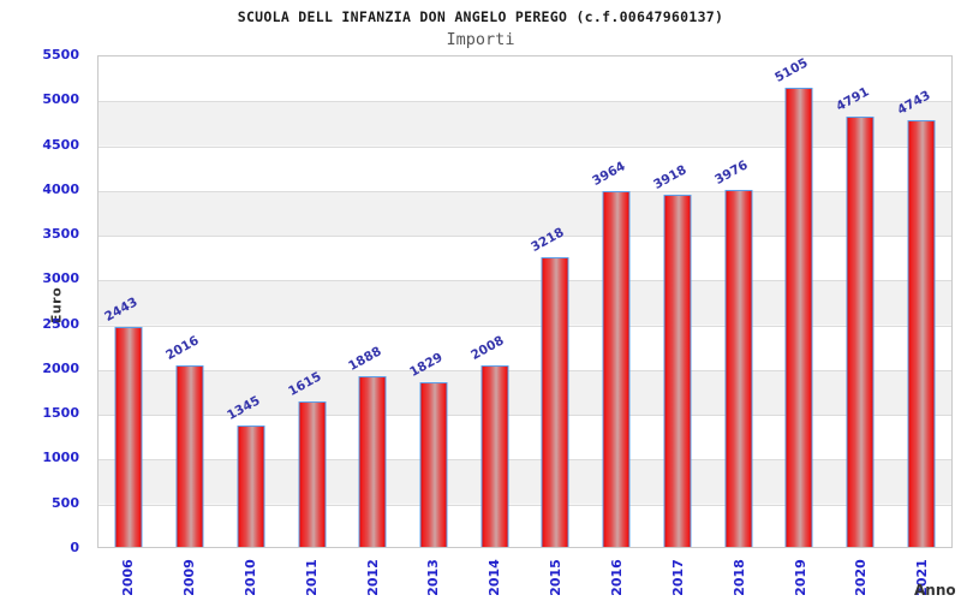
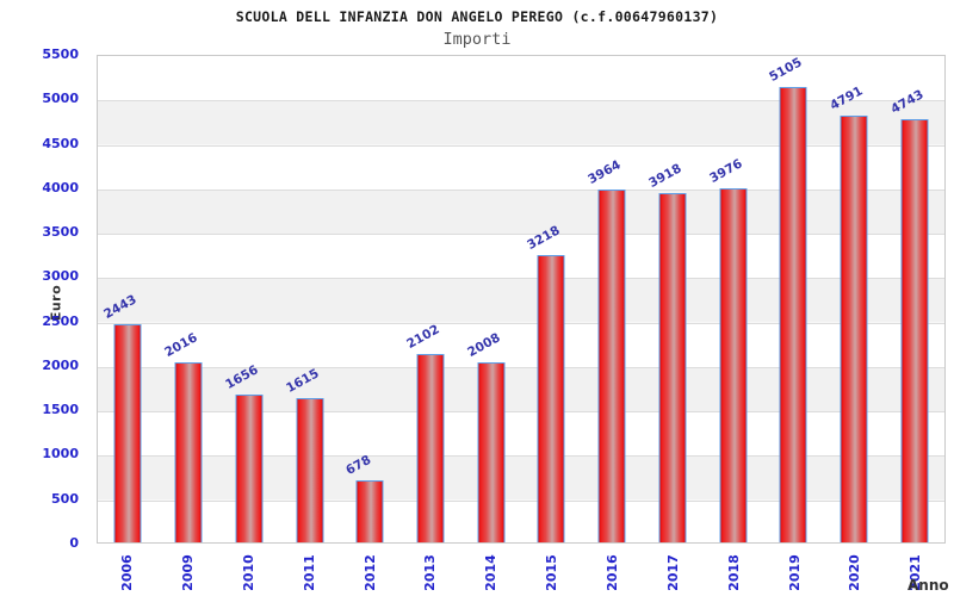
2010: 1345 -> 1656
2012: 1888 -> 678
2013: 1829 -> 2102
